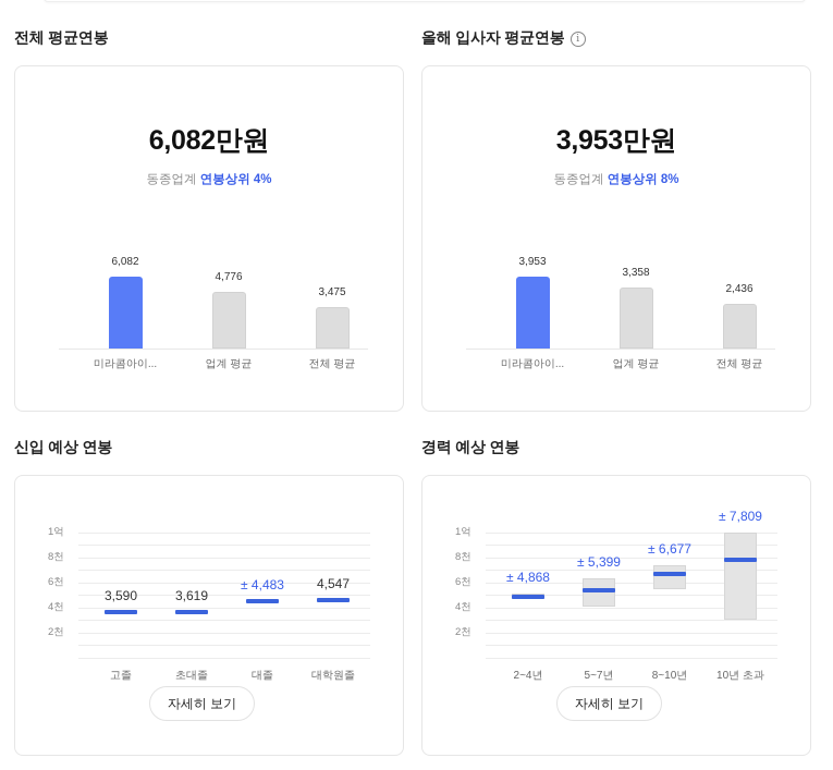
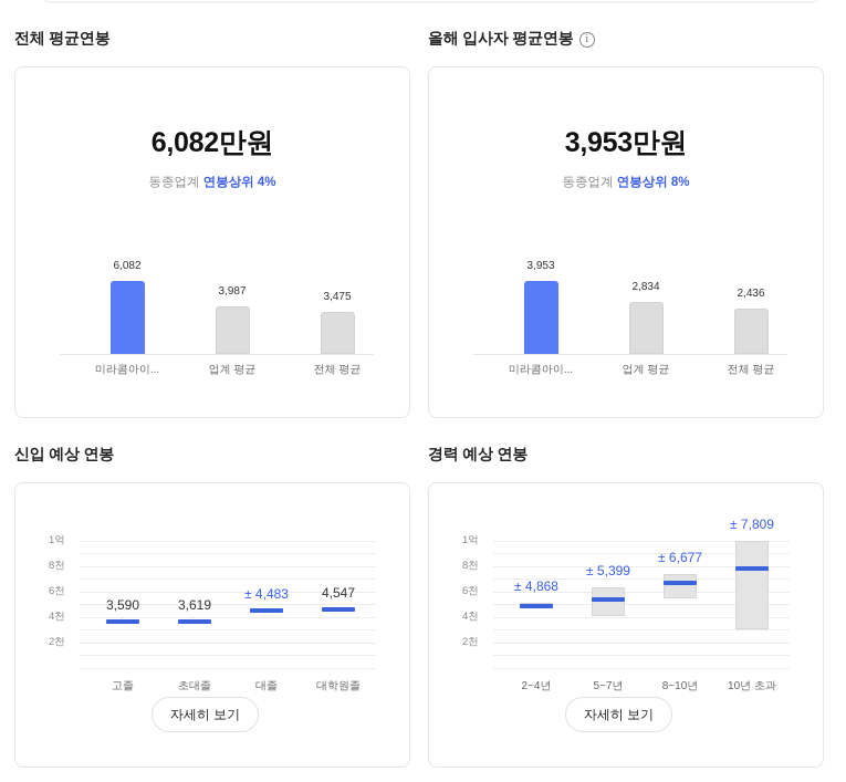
전체 평균연봉/업계 평균: 4,776 -> 3,987
올해 입사자 평균연봉/업계 평균: 3,358 -> 2,834
